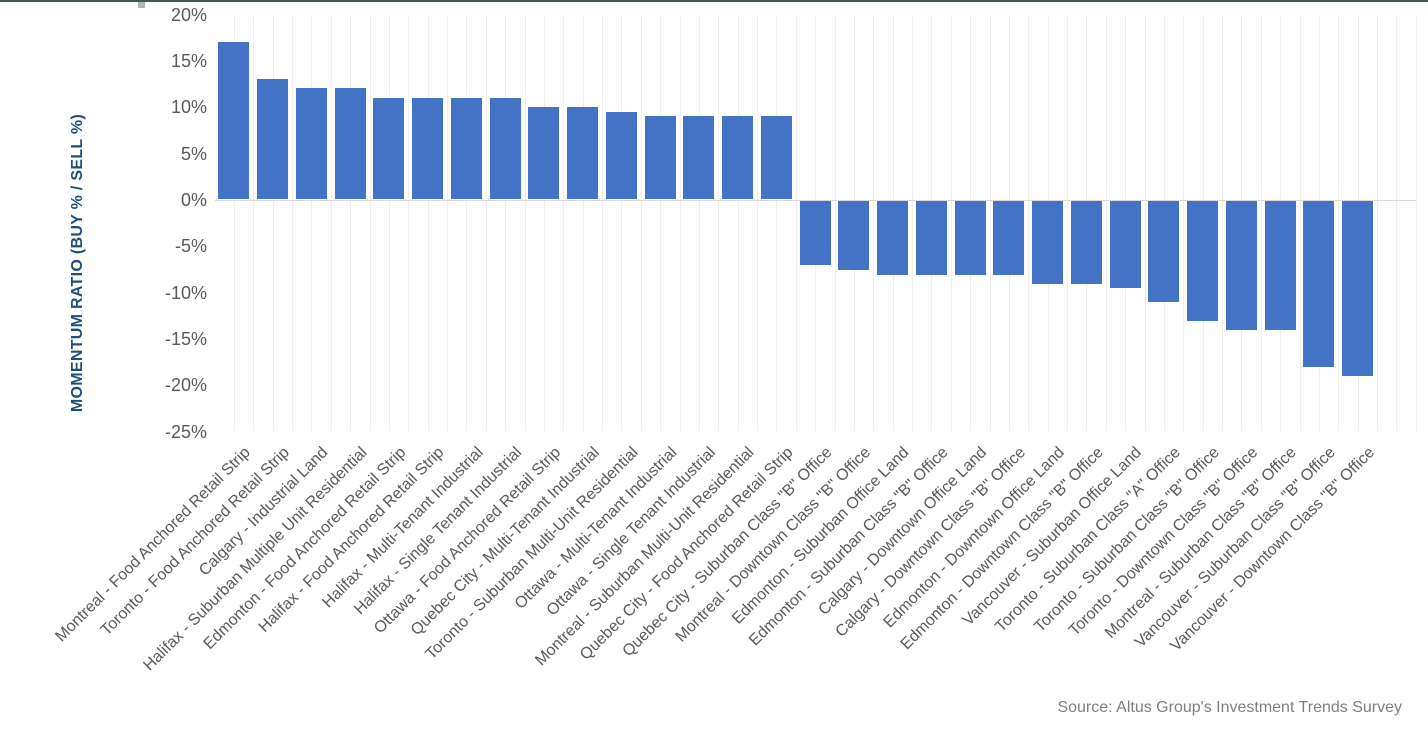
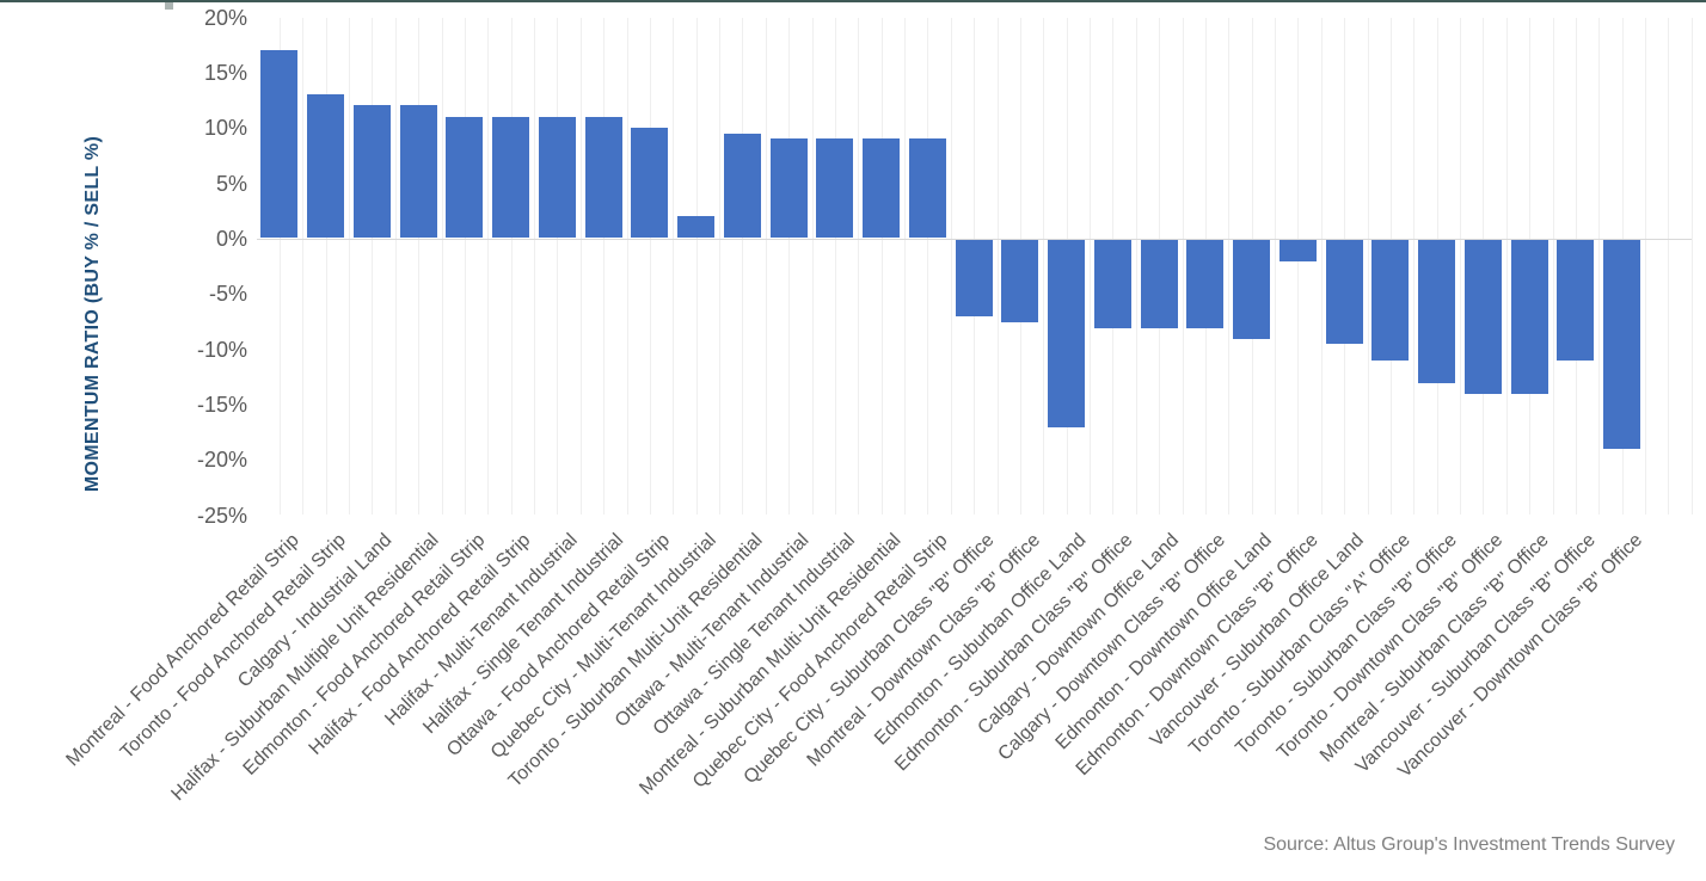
Quebec City - Multi-Tenant Industrial: 10% -> 2%
Edmonton - Suburban Office Land: -8% -> -17%
Edmonton - Downtown Class "B" Office: -9% -> -2%
Vancouver - Suburban Class "B" Office: -18% -> -11%
